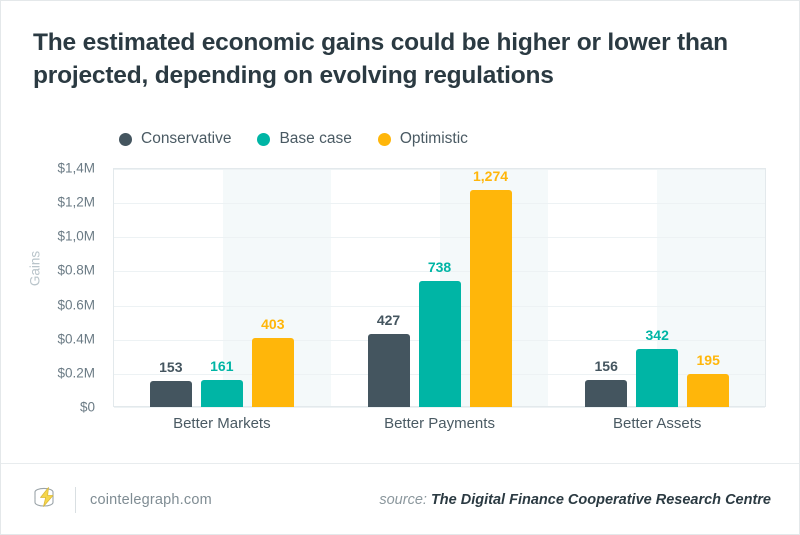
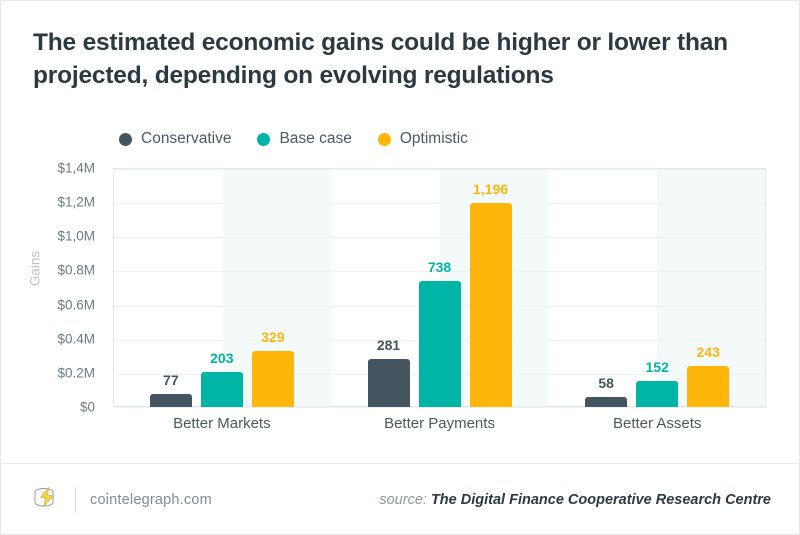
Conservative/Better Markets: 153 -> 77
Base case/Better Markets: 161 -> 203
Optimistic/Better Markets: 403 -> 329
Conservative/Better Payments: 427 -> 281
Optimistic/Better Payments: 1,274 -> 1,196
Conservative/Better Assets: 156 -> 58
Base case/Better Assets: 342 -> 152
Optimistic/Better Assets: 195 -> 243
